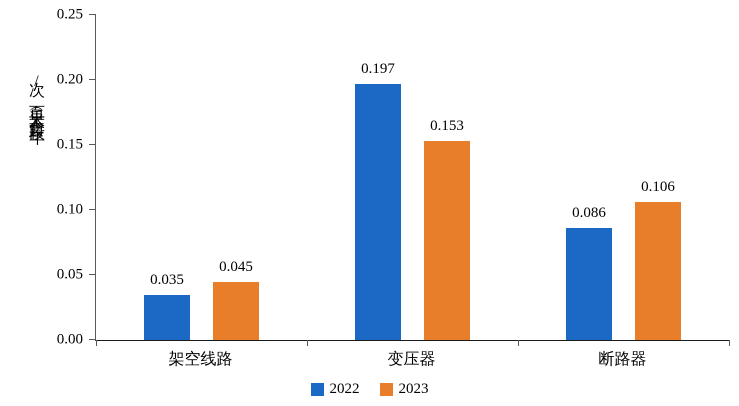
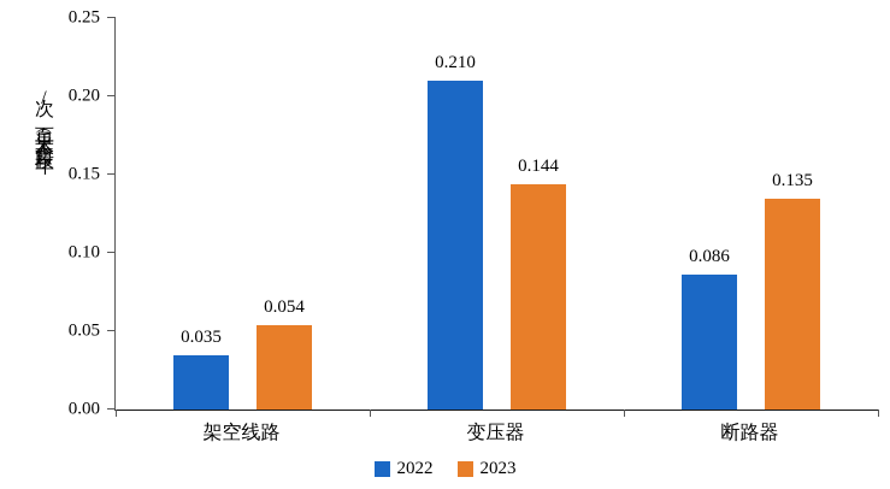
2023/架空线路: 0.045 -> 0.054
2022/变压器: 0.197 -> 0.210
2023/变压器: 0.153 -> 0.144
2023/断路器: 0.106 -> 0.135
